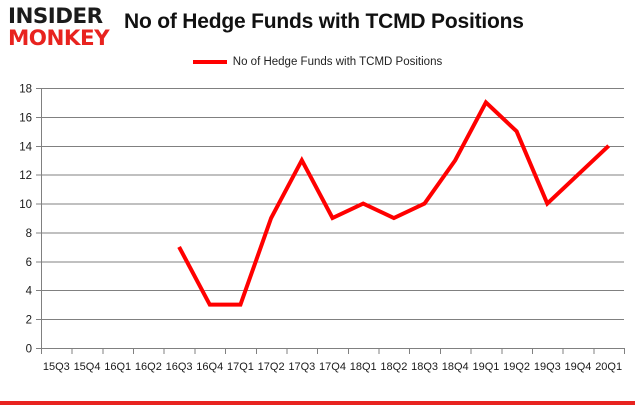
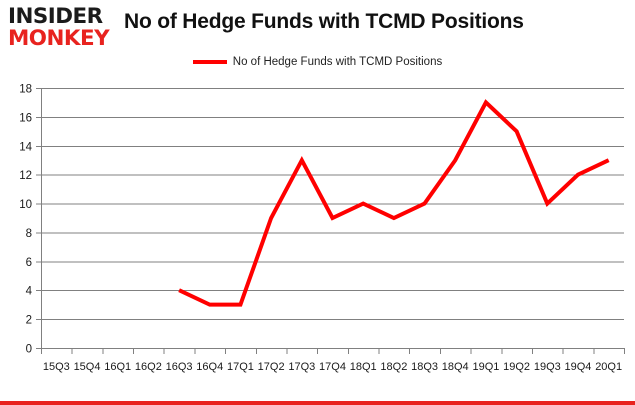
16Q3: 7 -> 4
20Q1: 14 -> 13
